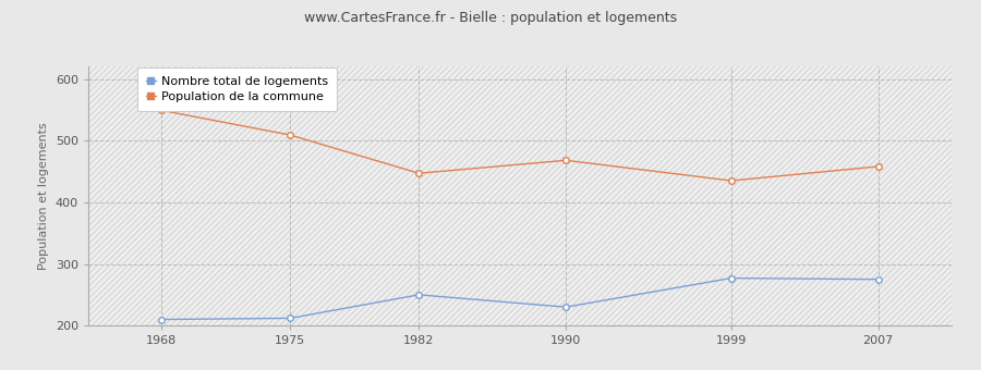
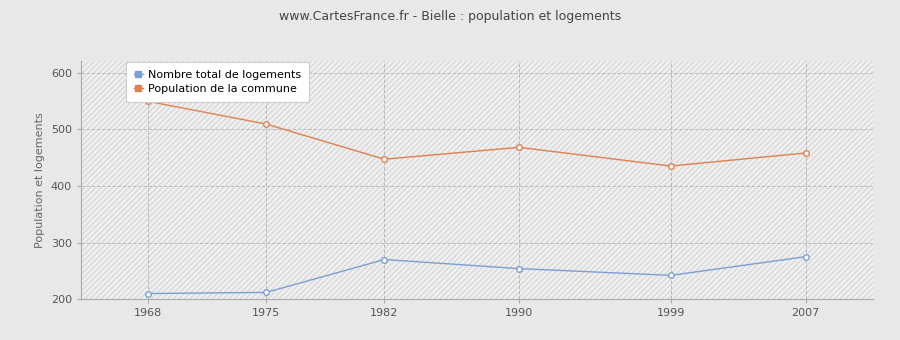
Nombre total de logements/1982: 250 -> 270
Nombre total de logements/1990: 230 -> 254
Nombre total de logements/1999: 277 -> 242
